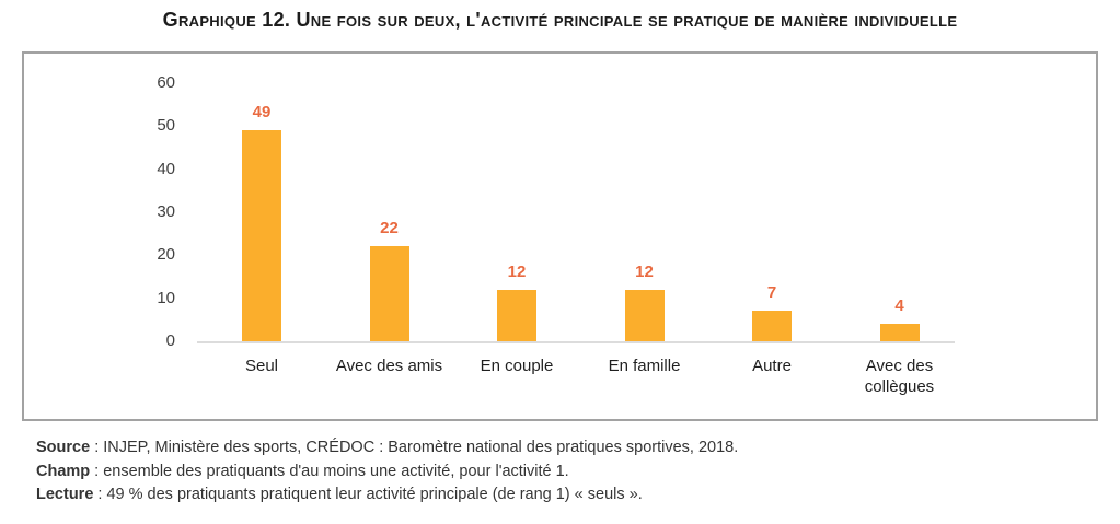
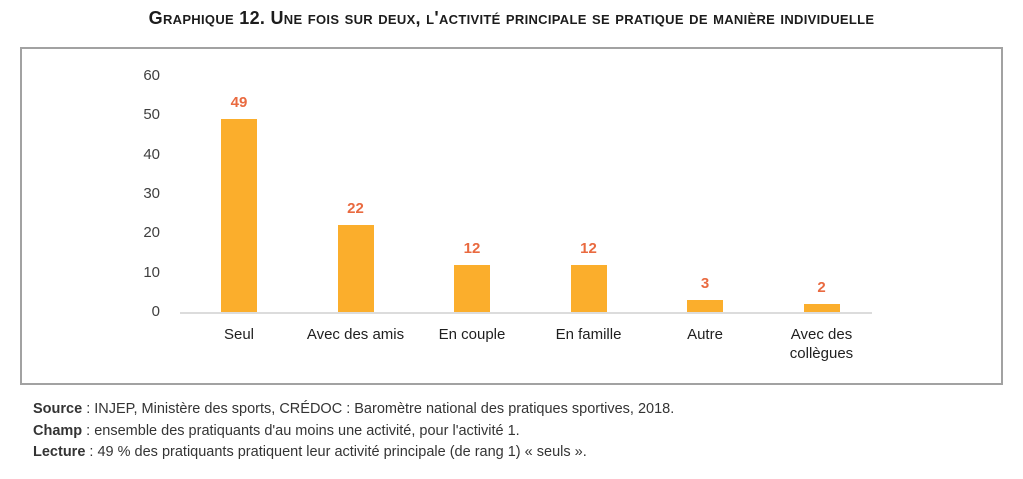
Autre: 7 -> 3
Avec des collègues: 4 -> 2
